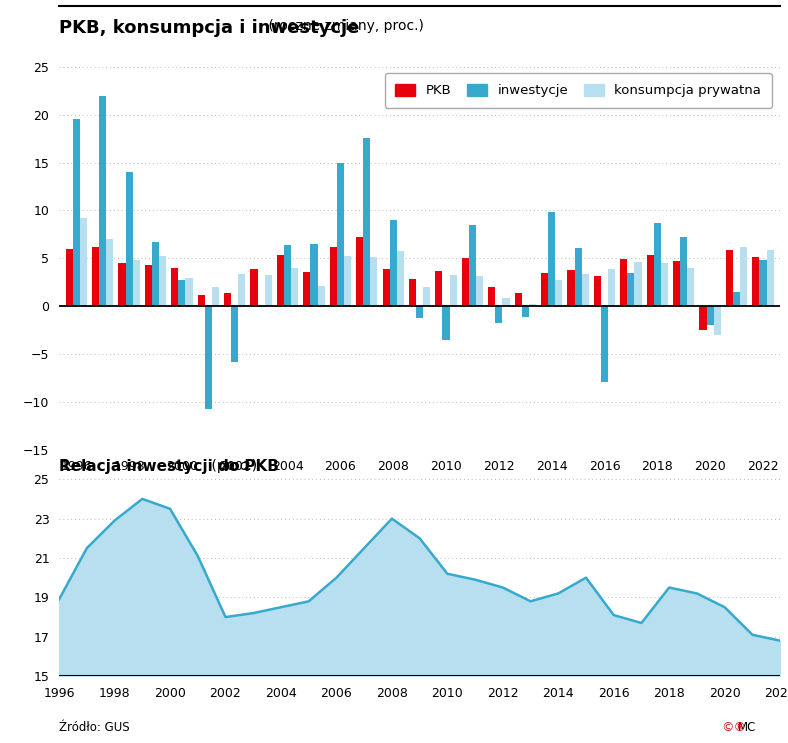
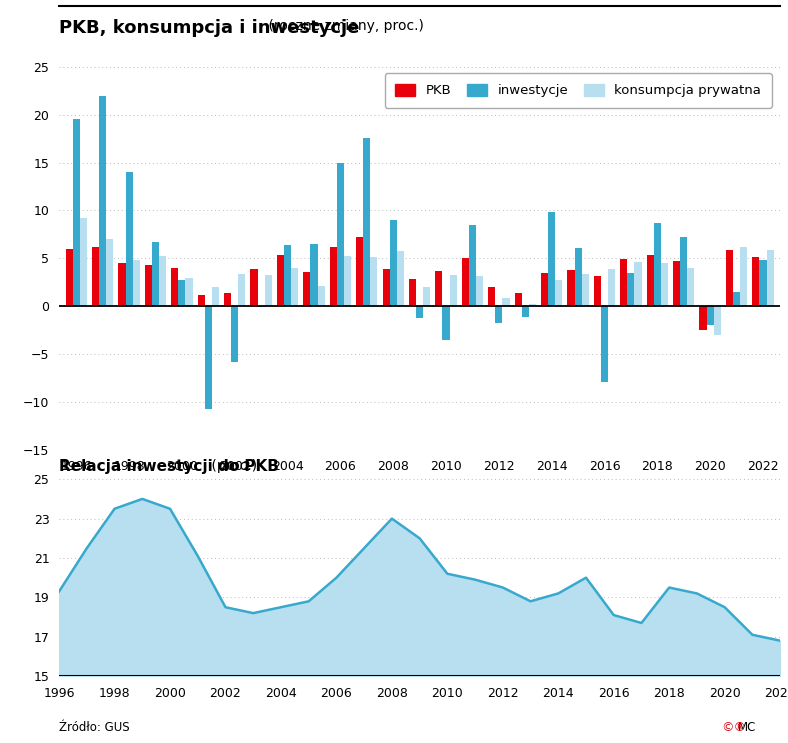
1996: 18.9 -> 19.3
1998: 22.9 -> 23.5
2002: 18.0 -> 18.5
